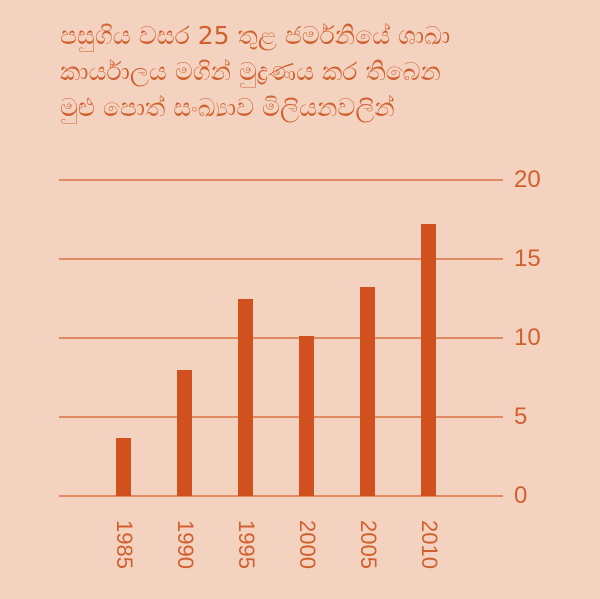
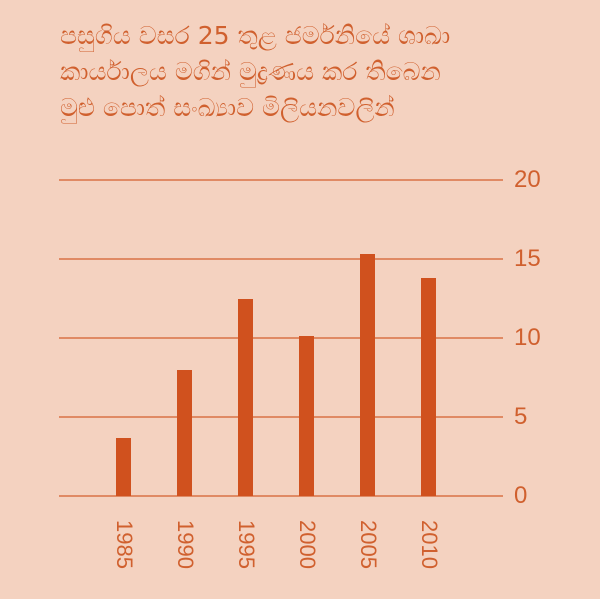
2005: 13.2 -> 15.3
2010: 17.2 -> 13.8
